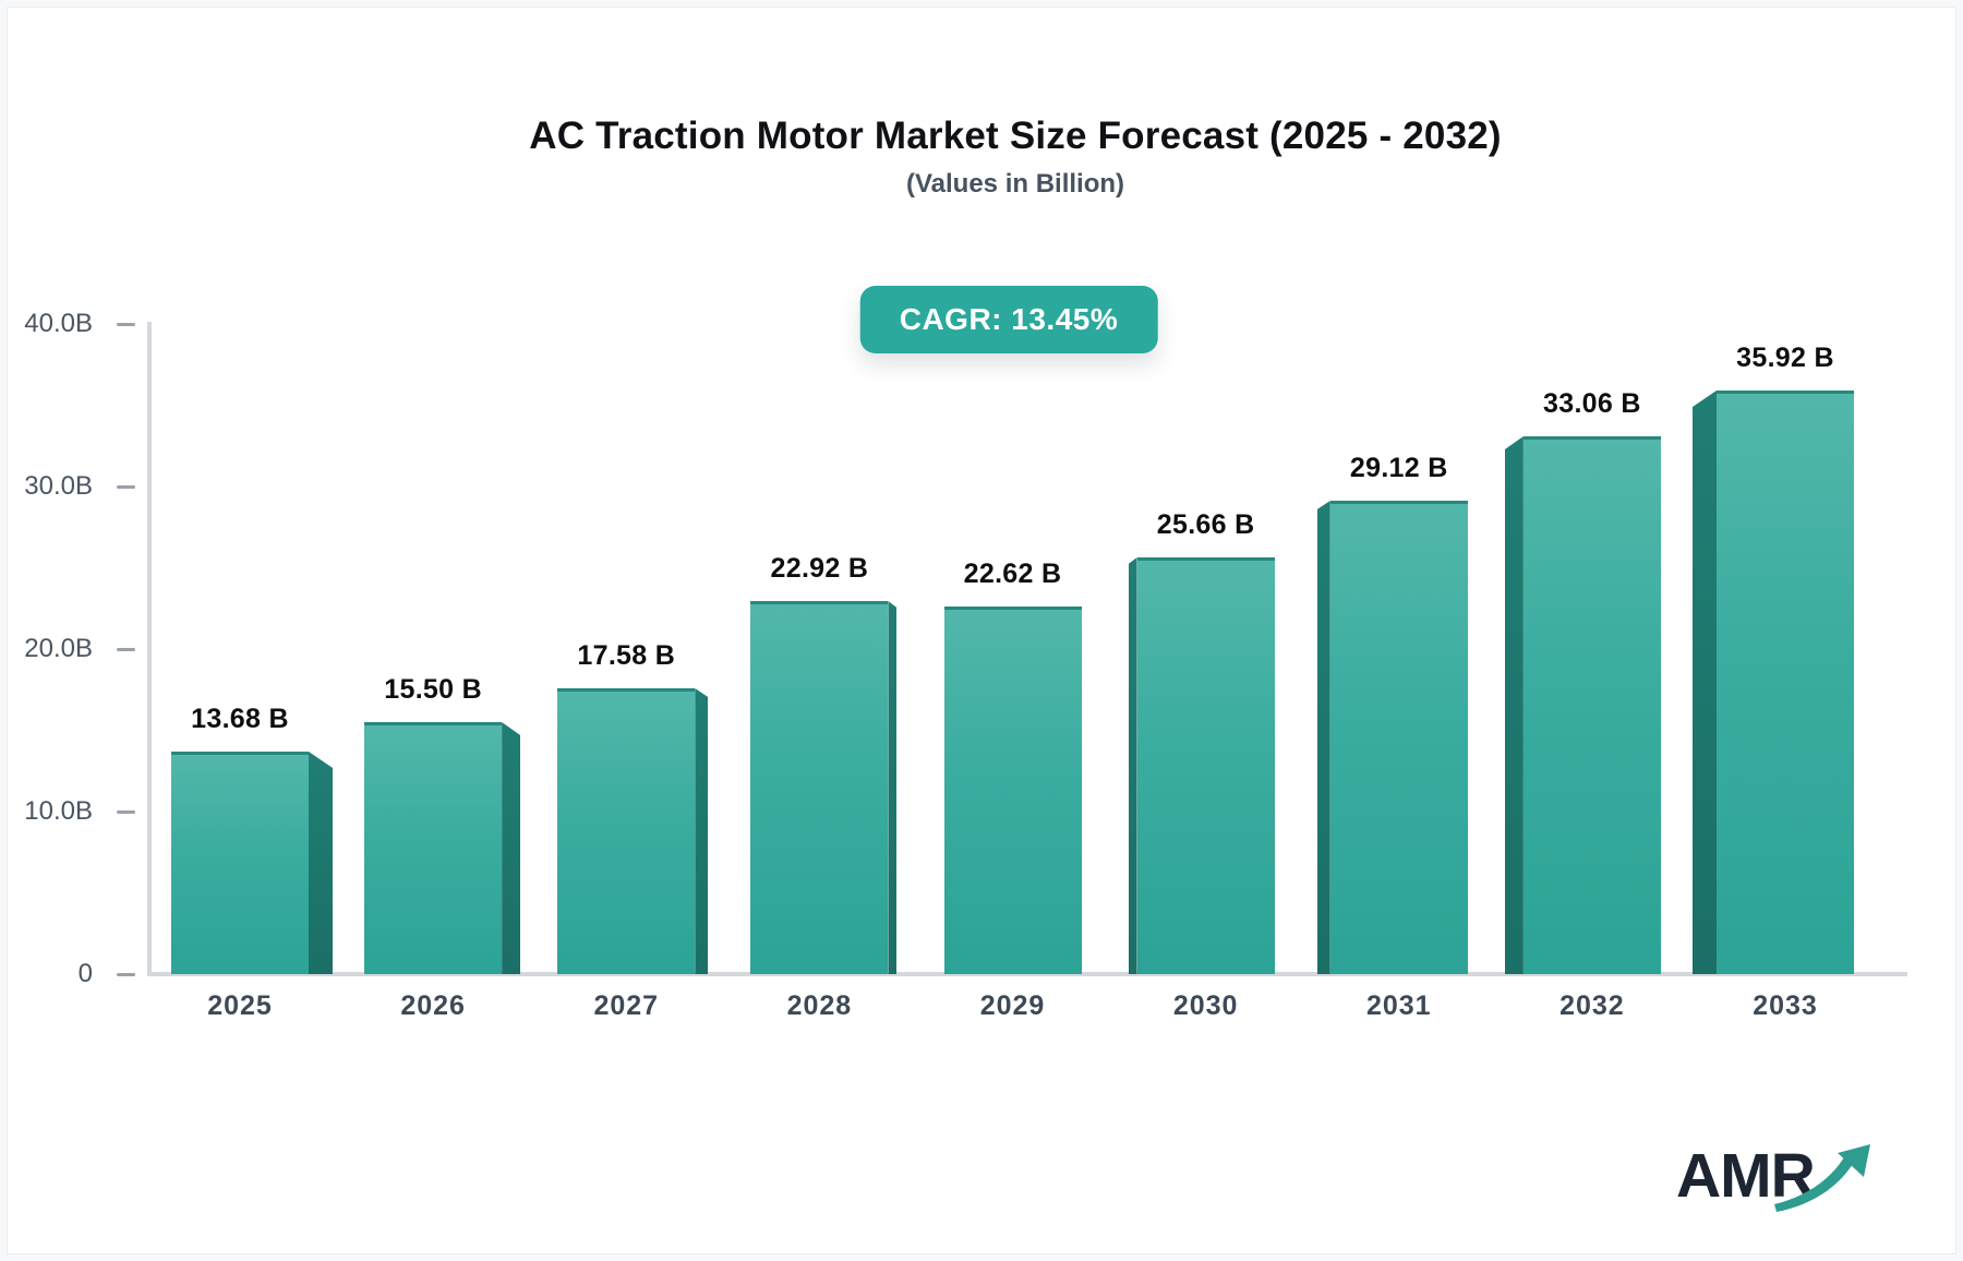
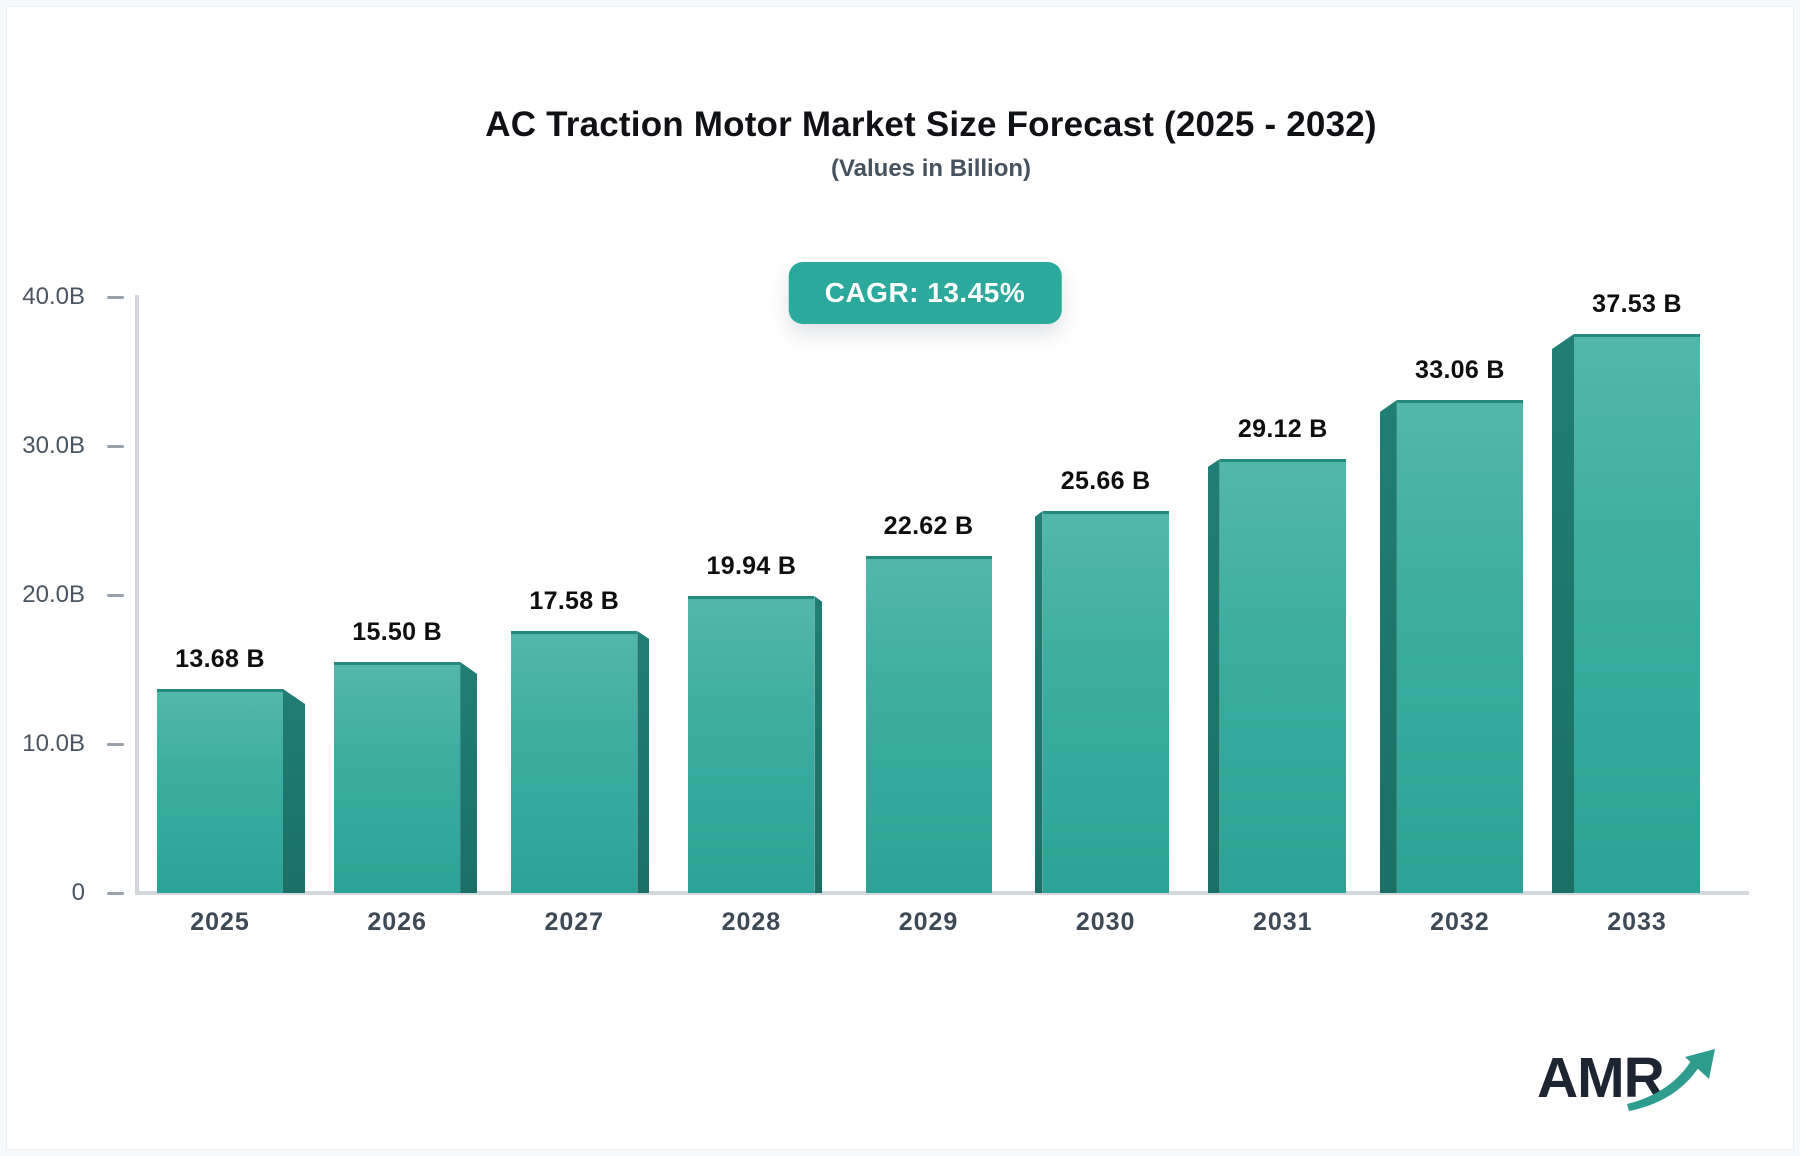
2028: 22.92 -> 19.94
2033: 35.92 -> 37.53
